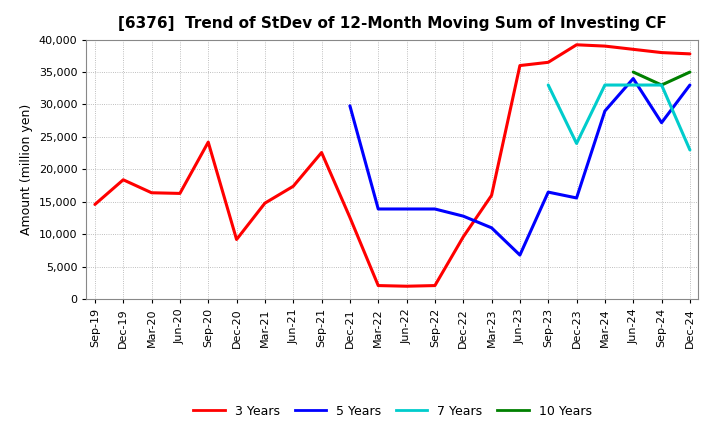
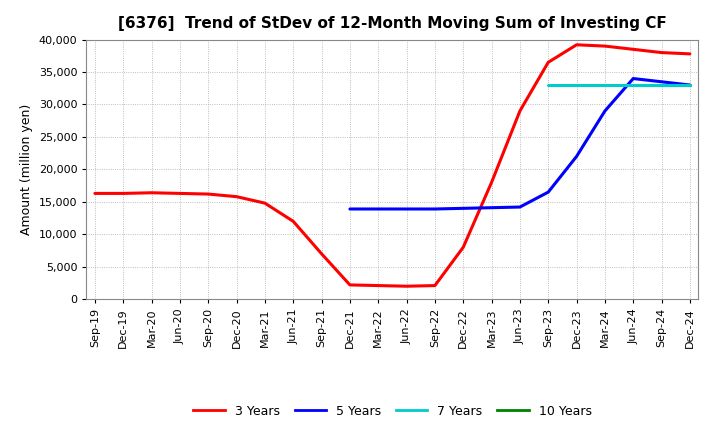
3 Years/Sep-19: 14,600 -> 16,300
3 Years/Dec-19: 18,400 -> 16,300
3 Years/Sep-20: 24,200 -> 16,200
3 Years/Dec-20: 9,200 -> 15,800
3 Years/Jun-21: 17,400 -> 12,000
3 Years/Sep-21: 22,600 -> 7,000
3 Years/Dec-21: 12,600 -> 2,200
5 Years/Dec-21: 29,800 -> 13,900
3 Years/Dec-22: 9,600 -> 8,000
5 Years/Dec-22: 12,800 -> 14,000
3 Years/Mar-23: 16,000 -> 18,000
5 Years/Mar-23: 11,000 -> 14,100
3 Years/Jun-23: 36,000 -> 29,000
5 Years/Jun-23: 6,800 -> 14,200
5 Years/Dec-23: 15,600 -> 22,000
7 Years/Dec-23: 24,000 -> 33,000
10 Years/Jun-24: 35,000 -> 33,000
5 Years/Sep-24: 27,200 -> 33,500
7 Years/Dec-24: 23,000 -> 33,000
10 Years/Dec-24: 35,000 -> 33,000
